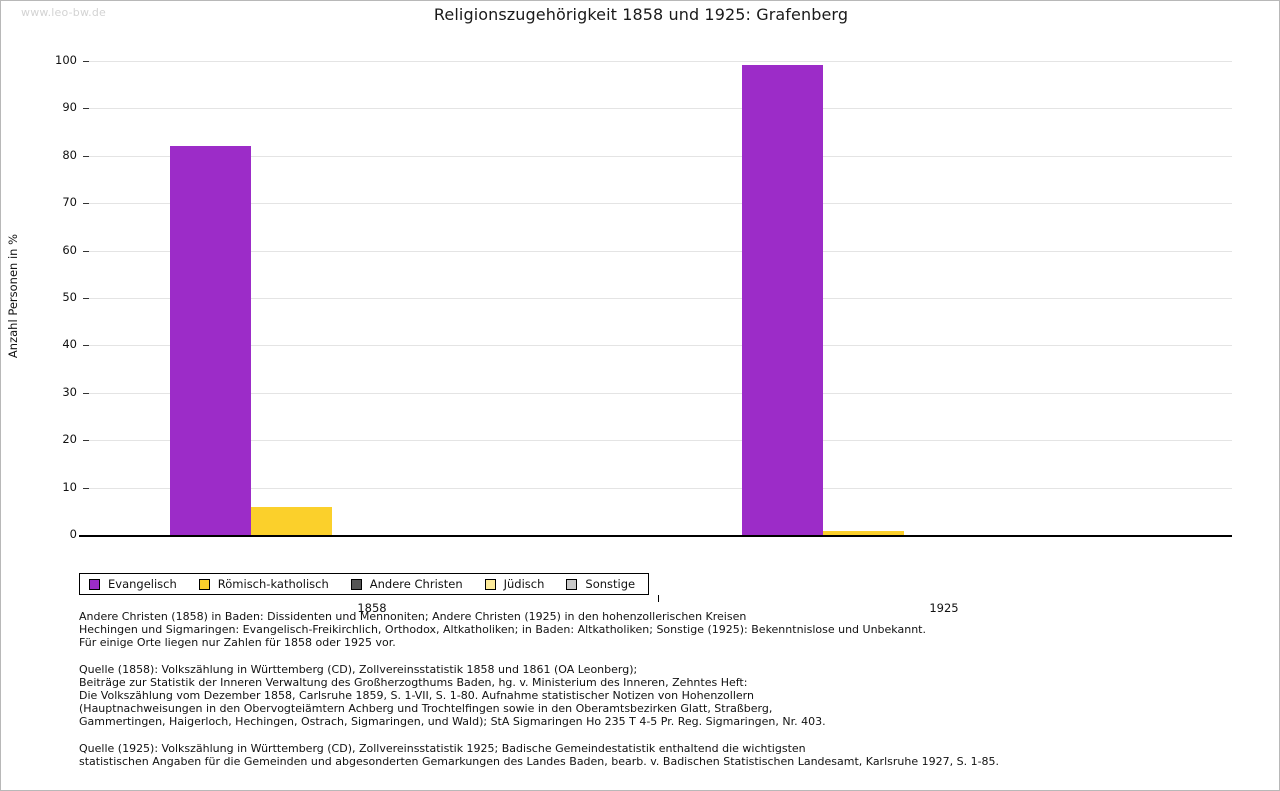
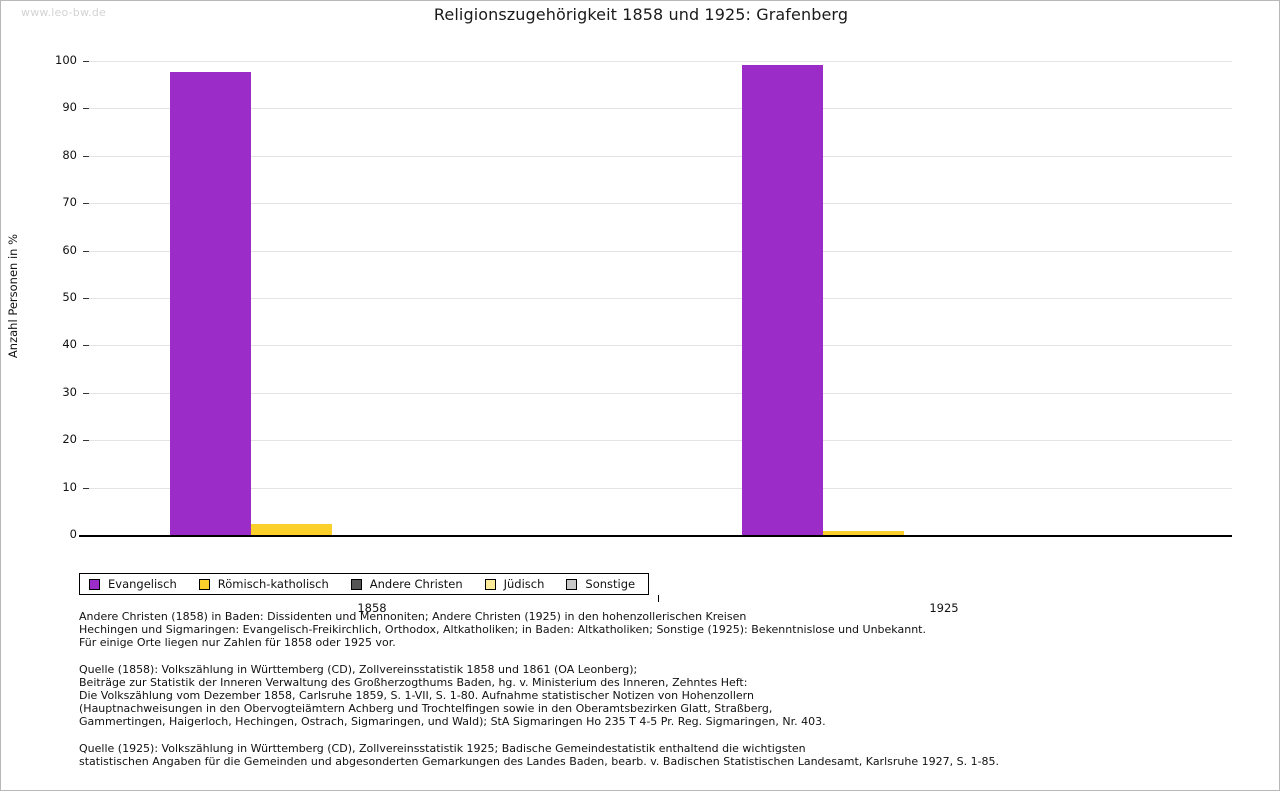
Evangelisch/1858: 82 -> 98
Römisch-katholisch/1858: 6 -> 2
